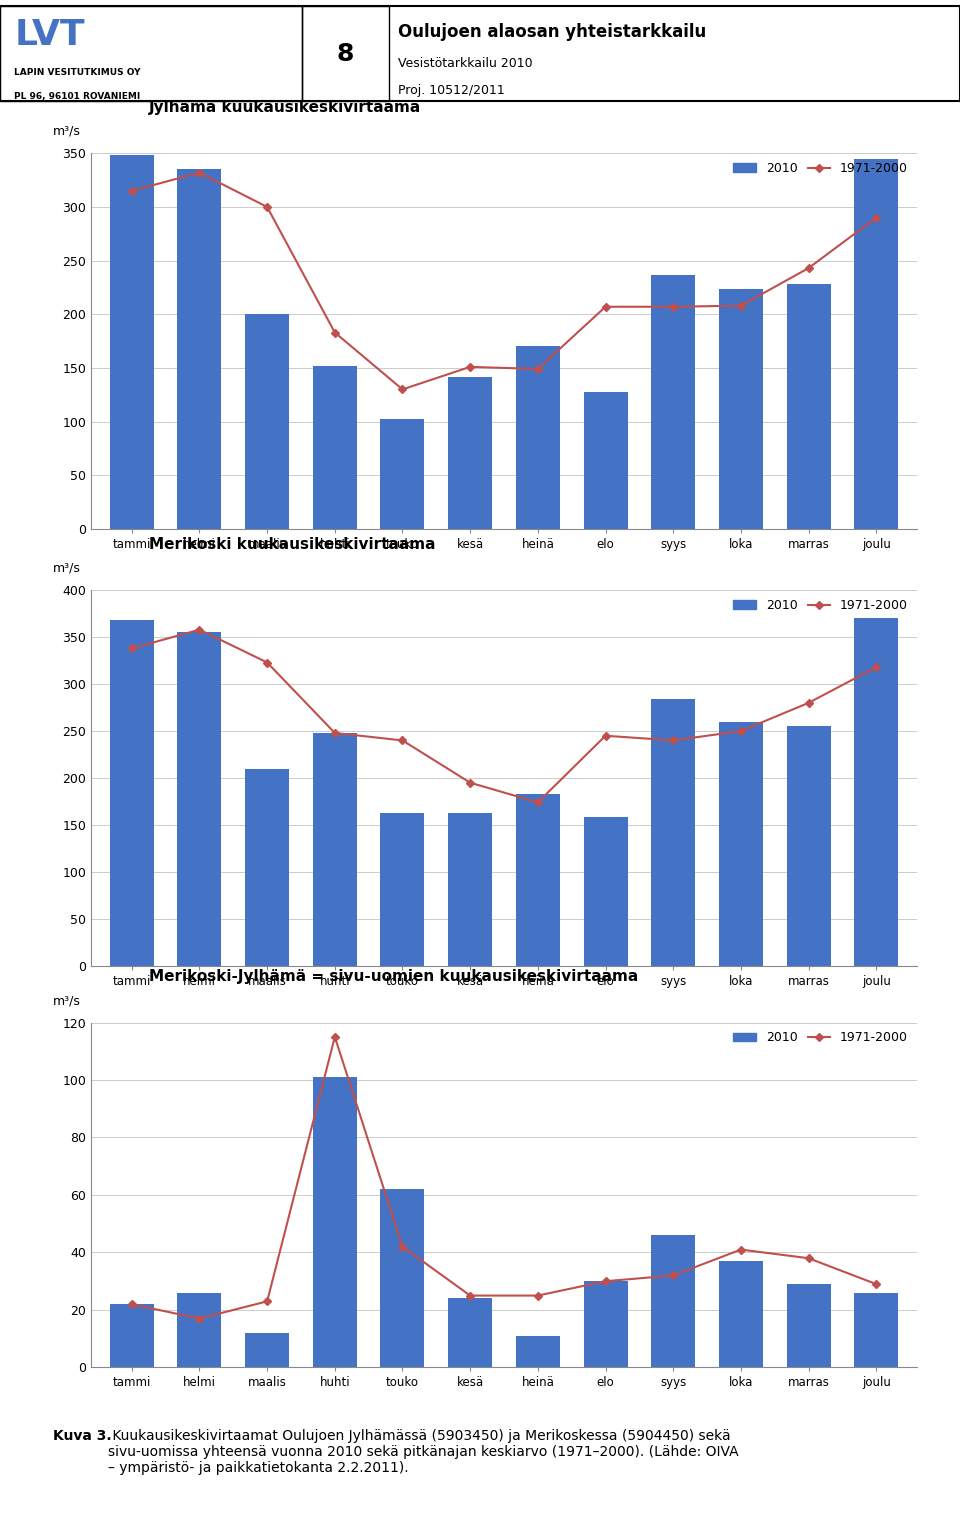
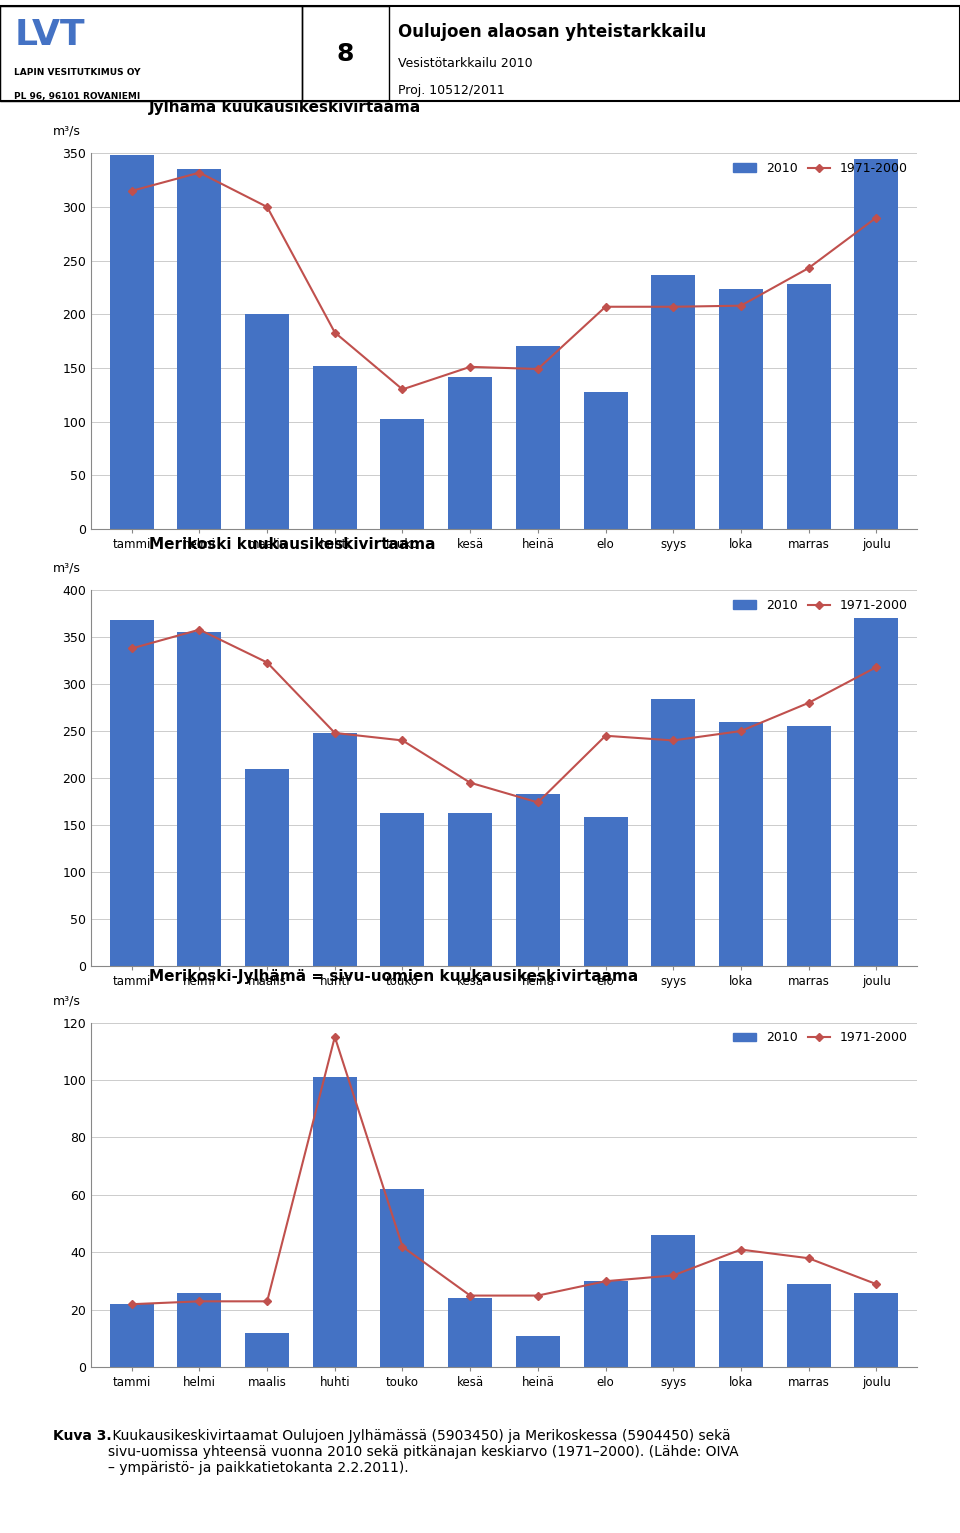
1971-2000/helmi: 17 -> 23
